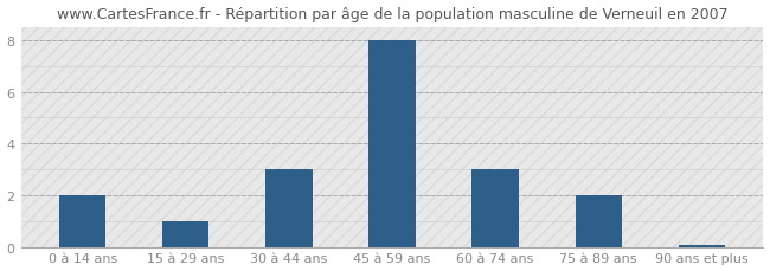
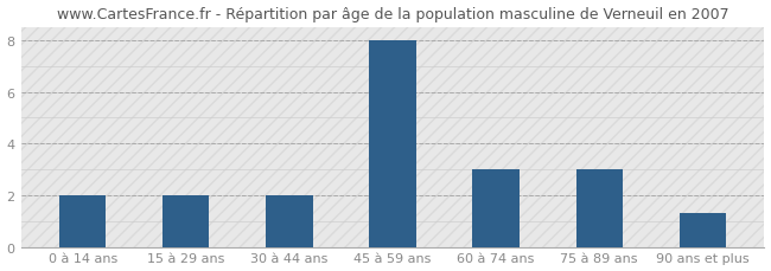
15 à 29 ans: 1.00 -> 2.00
30 à 44 ans: 3.00 -> 2.00
75 à 89 ans: 2.00 -> 3.00
90 ans et plus: 0.07 -> 1.30
